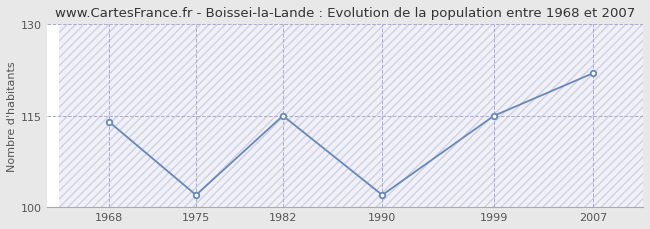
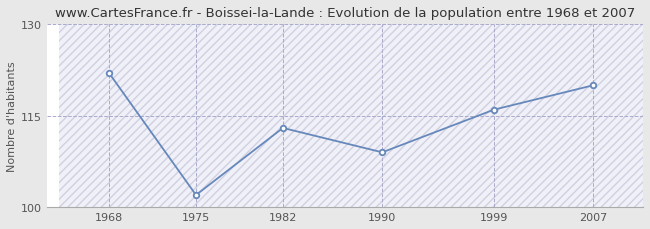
1968: 114 -> 122
1982: 115 -> 113
1990: 102 -> 109
1999: 115 -> 116
2007: 122 -> 120
